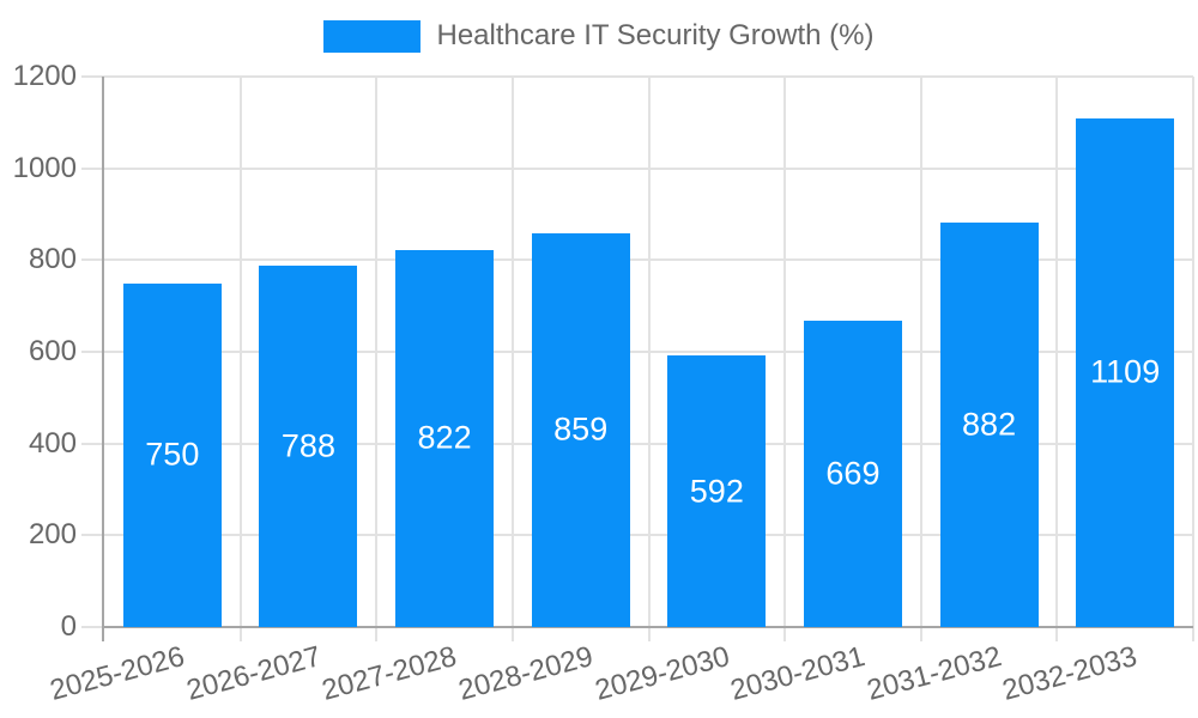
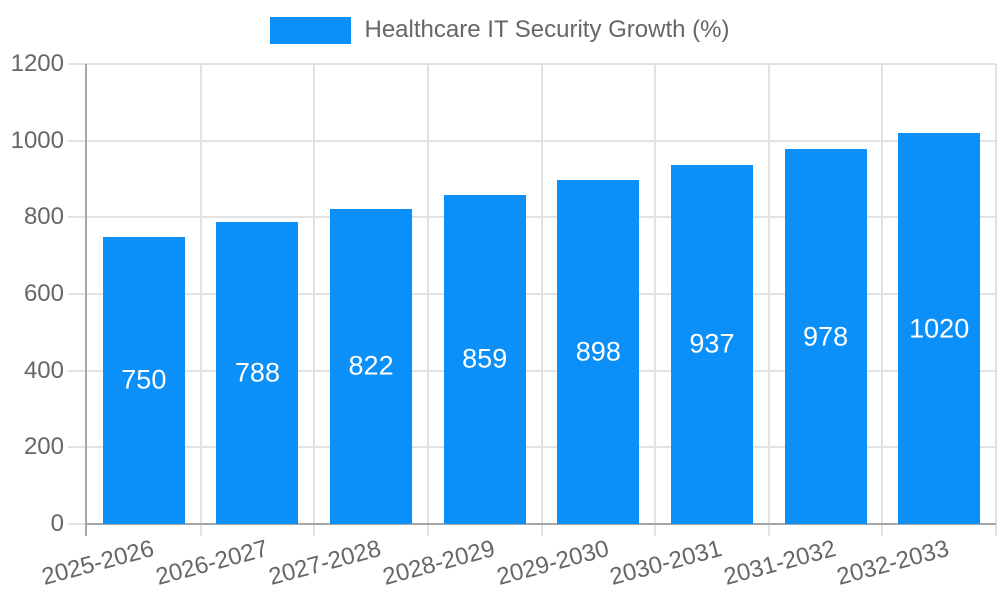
2029-2030: 592 -> 898
2030-2031: 669 -> 937
2031-2032: 882 -> 978
2032-2033: 1109 -> 1020
